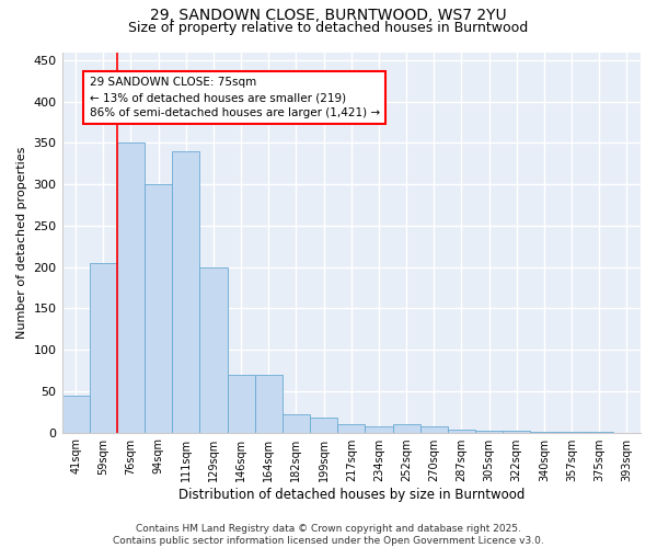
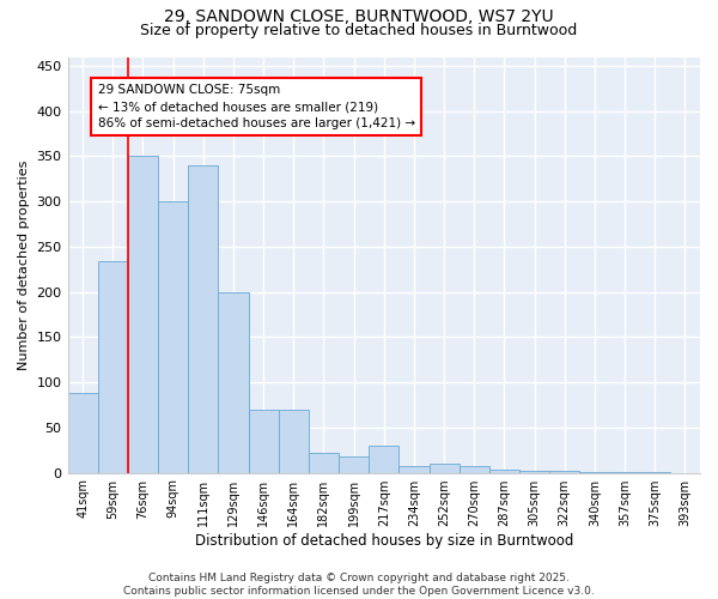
41sqm: 45 -> 88
59sqm: 205 -> 234
217sqm: 10 -> 30
